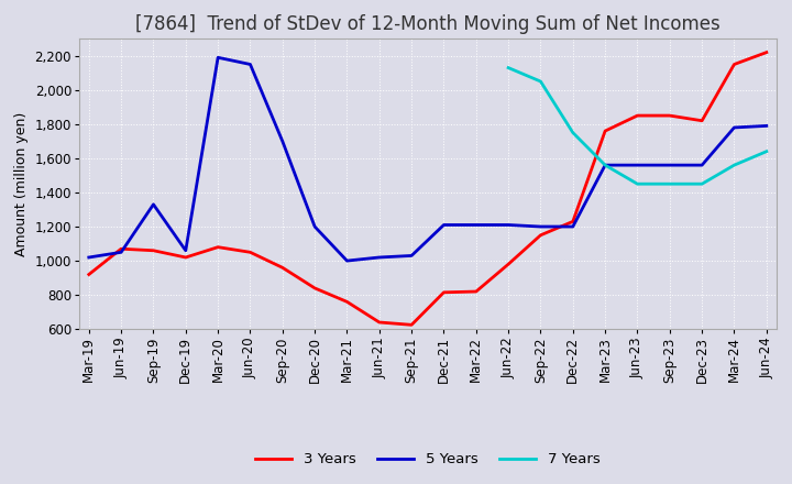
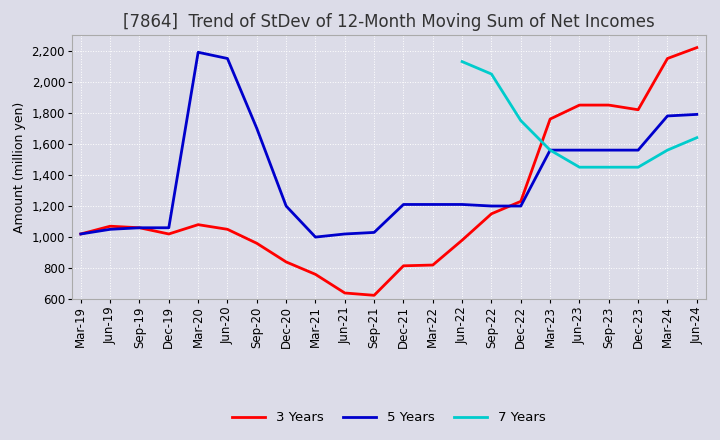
3 Years/Mar-19: 920 -> 1,020
5 Years/Sep-19: 1,330 -> 1,060
